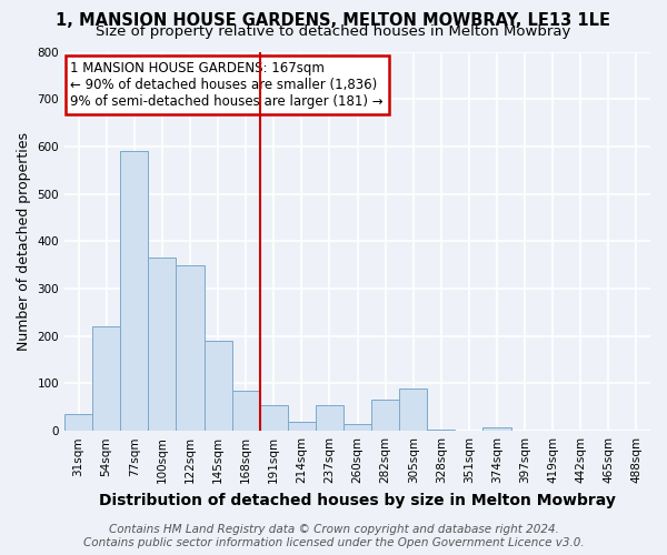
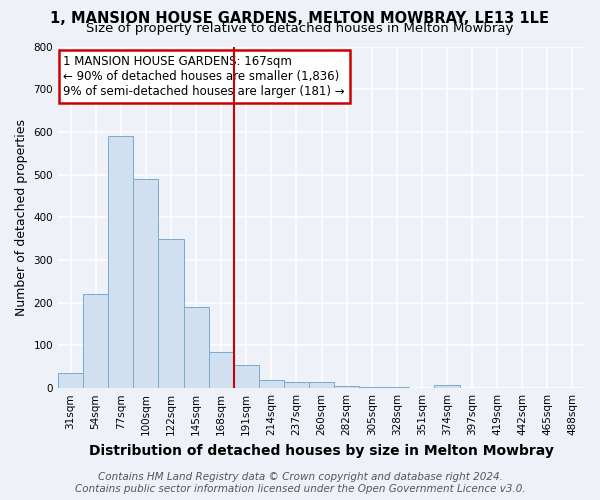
100sqm: 365 -> 490
237sqm: 55 -> 15
282sqm: 65 -> 5
305sqm: 90 -> 3
